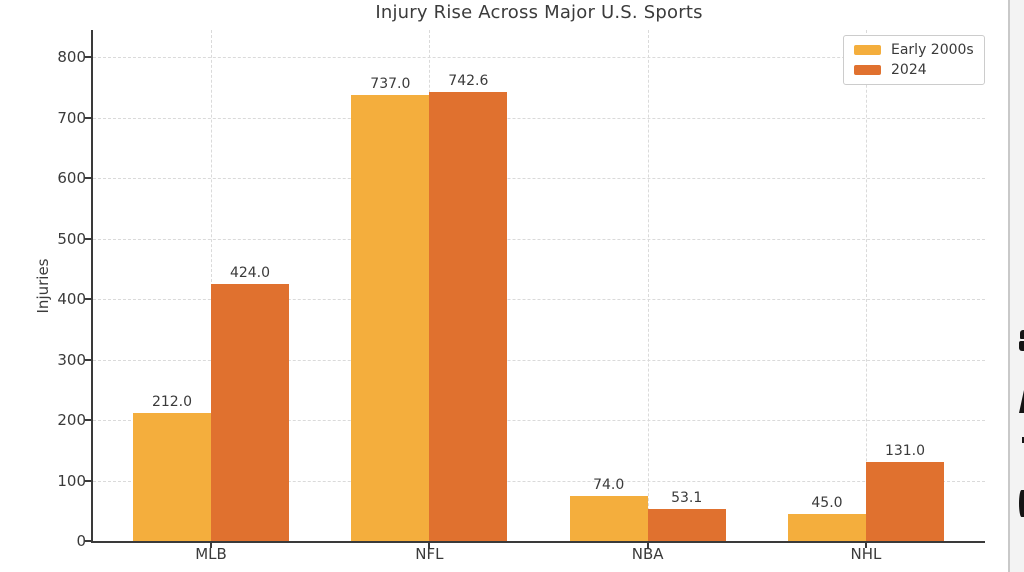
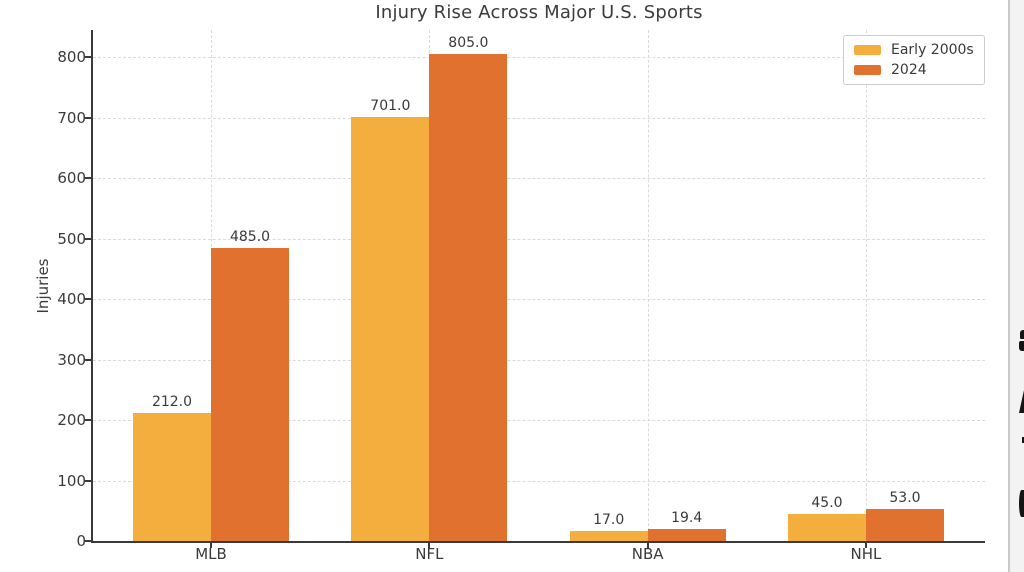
2024/MLB: 424.0 -> 485.0
Early 2000s/NFL: 737.0 -> 701.0
2024/NFL: 742.6 -> 805.0
Early 2000s/NBA: 74.0 -> 17.0
2024/NBA: 53.1 -> 19.4
2024/NHL: 131.0 -> 53.0
